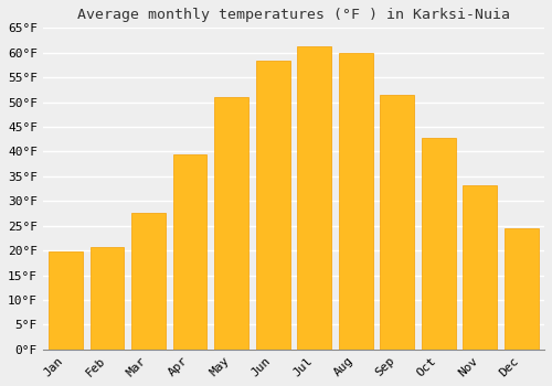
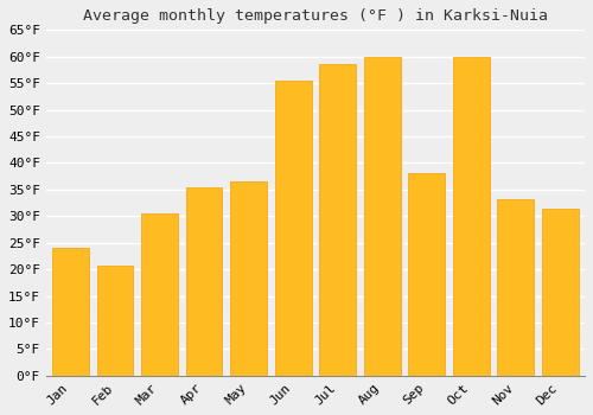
Jan: 19.8°F -> 24.0°F
Mar: 27.5°F -> 30.5°F
Apr: 39.4°F -> 35.5°F
May: 51.0°F -> 36.5°F
Jun: 58.3°F -> 55.5°F
Jul: 61.2°F -> 58.5°F
Sep: 51.5°F -> 38.0°F
Oct: 42.8°F -> 60.0°F
Dec: 24.5°F -> 31.5°F
